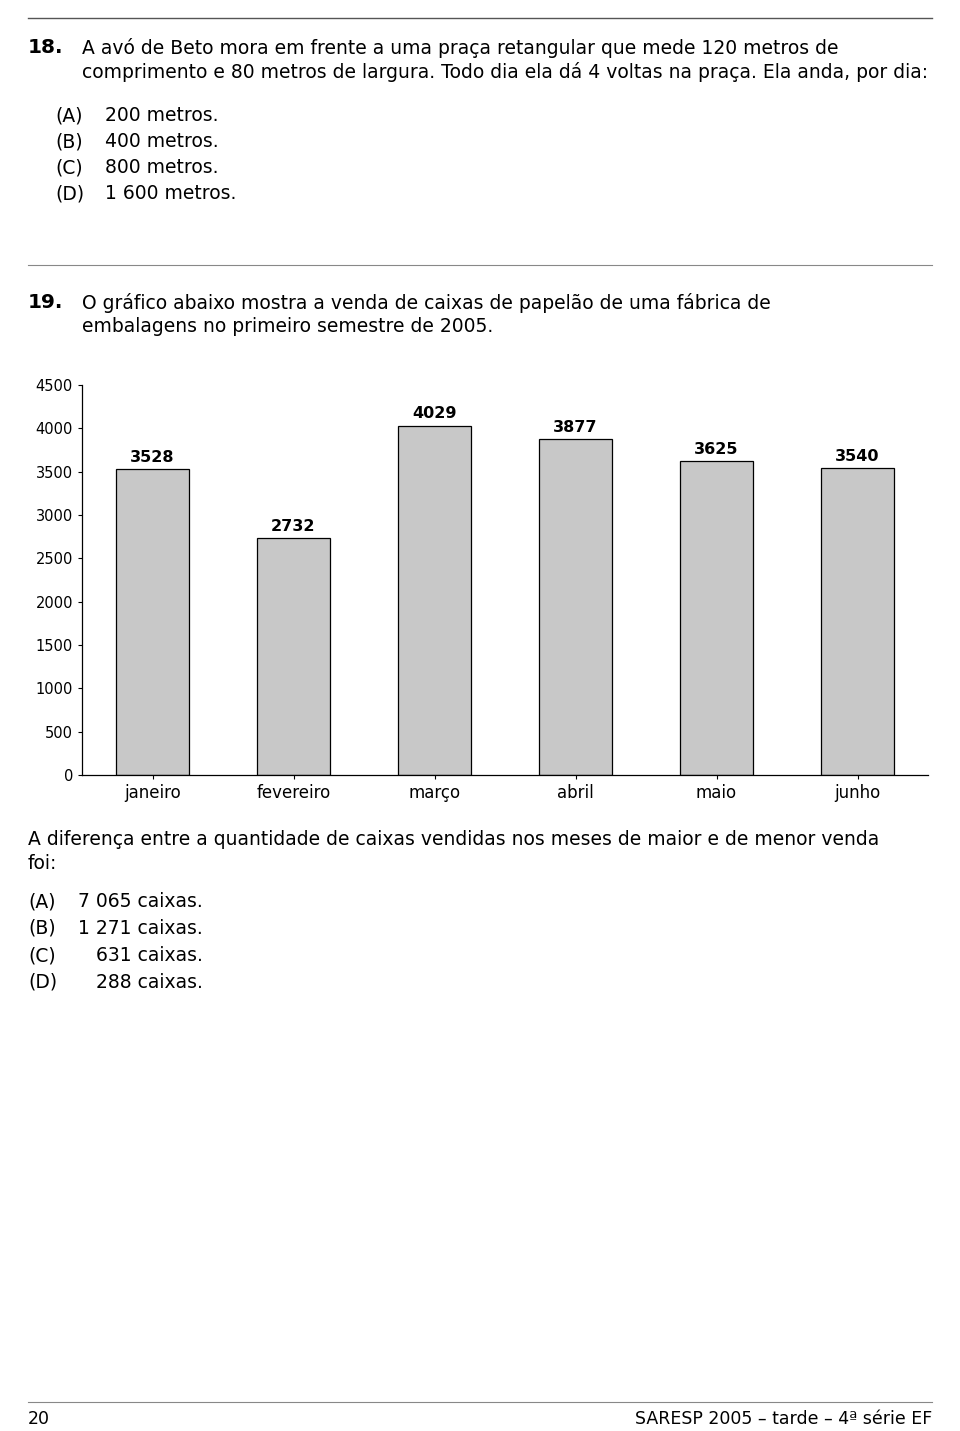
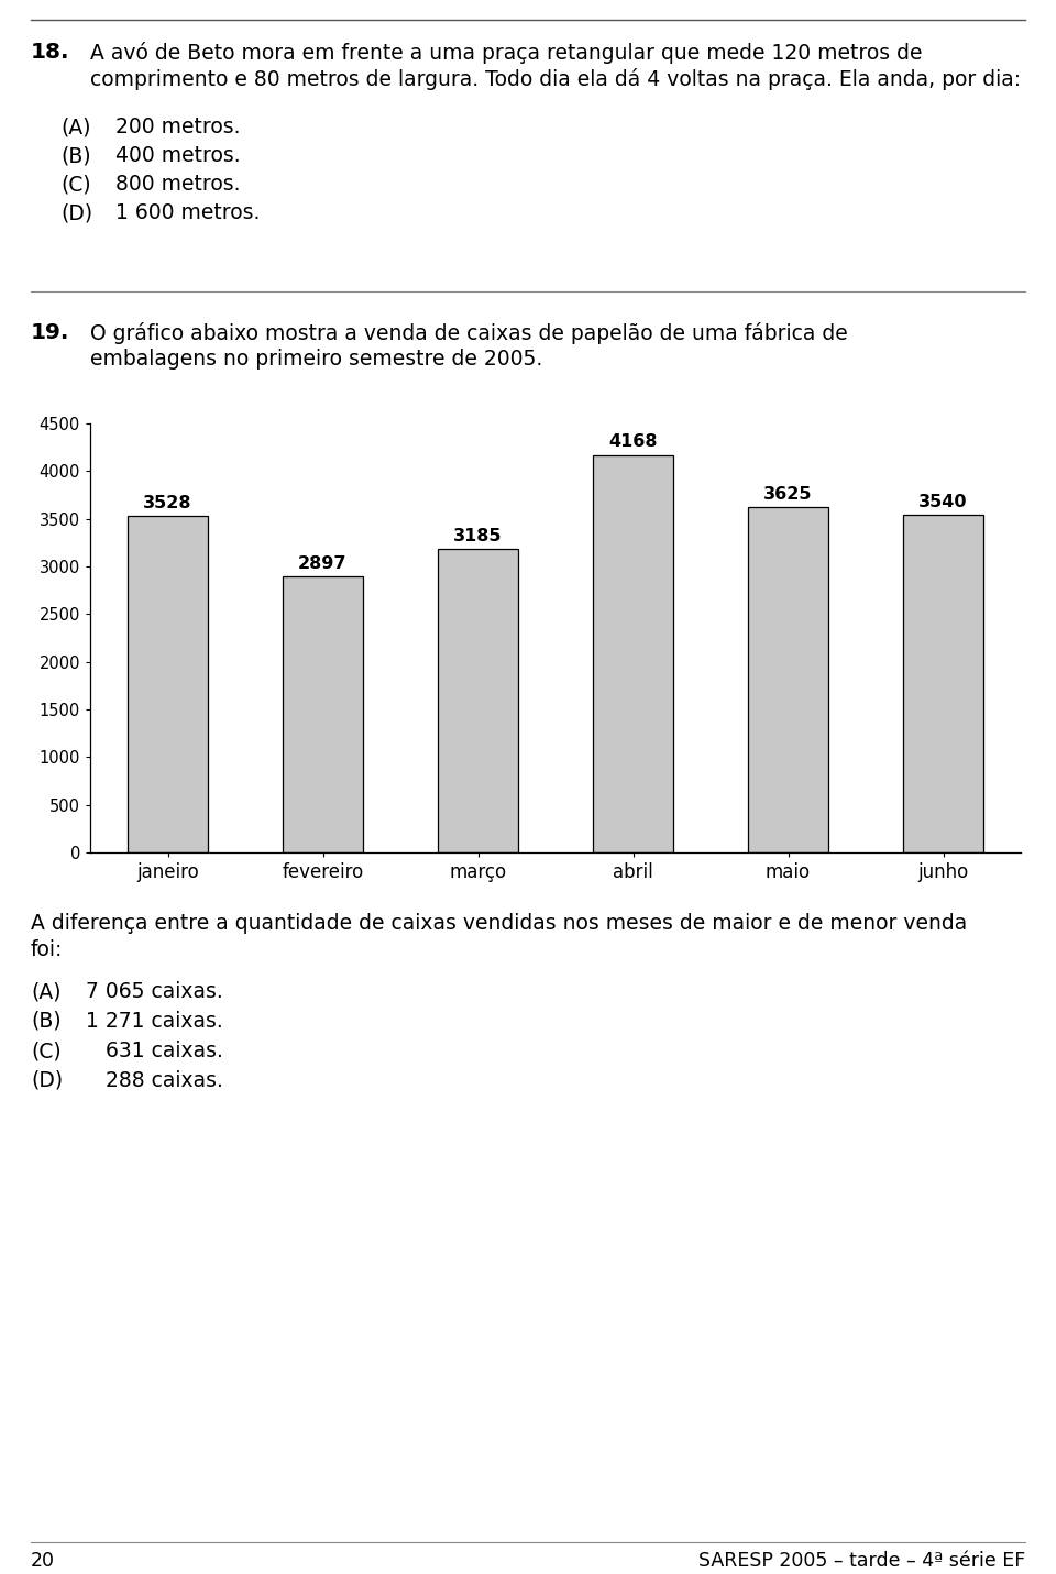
fevereiro: 2732 -> 2897
março: 4029 -> 3185
abril: 3877 -> 4168
